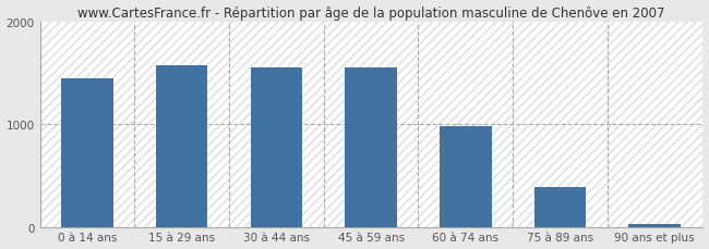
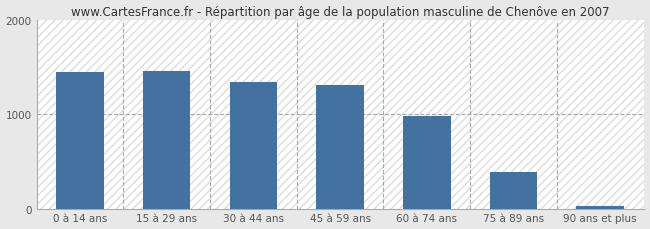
15 à 29 ans: 1580 -> 1460
30 à 44 ans: 1560 -> 1340
45 à 59 ans: 1560 -> 1310
